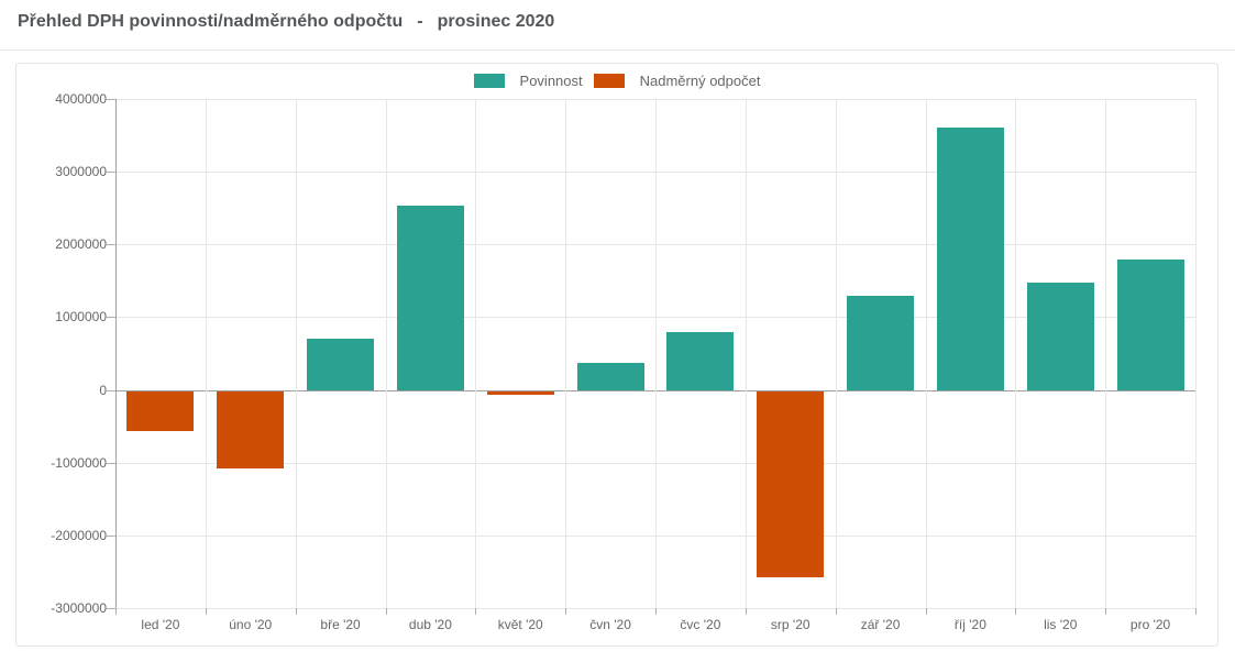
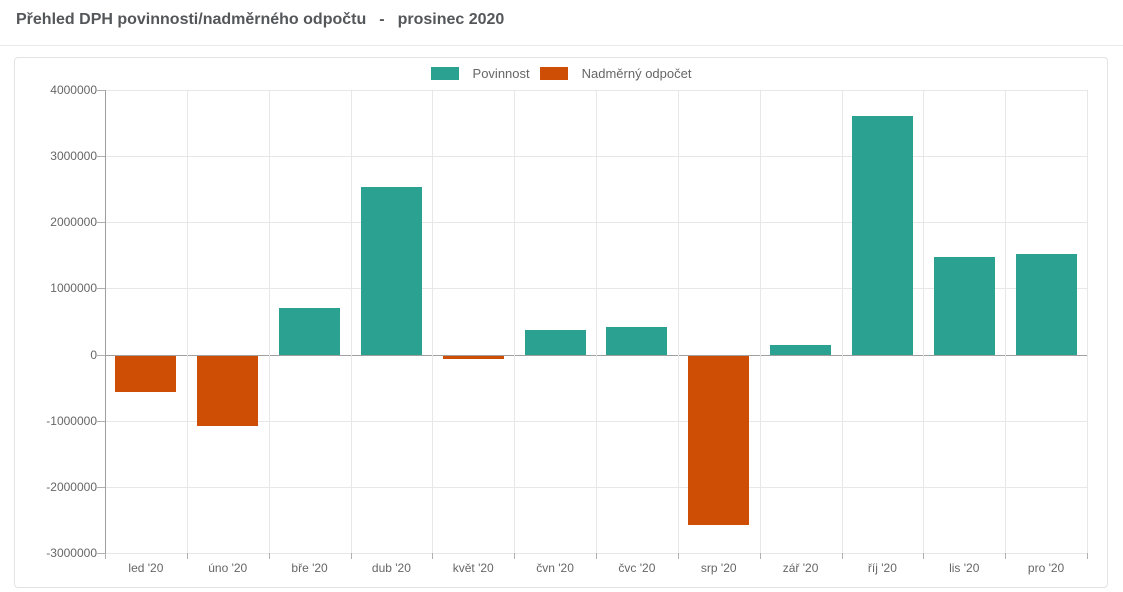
Povinnost/čvc '20: 800000 -> 400000
Povinnost/zář '20: 1300000 -> 200000
Povinnost/pro '20: 1800000 -> 1500000
